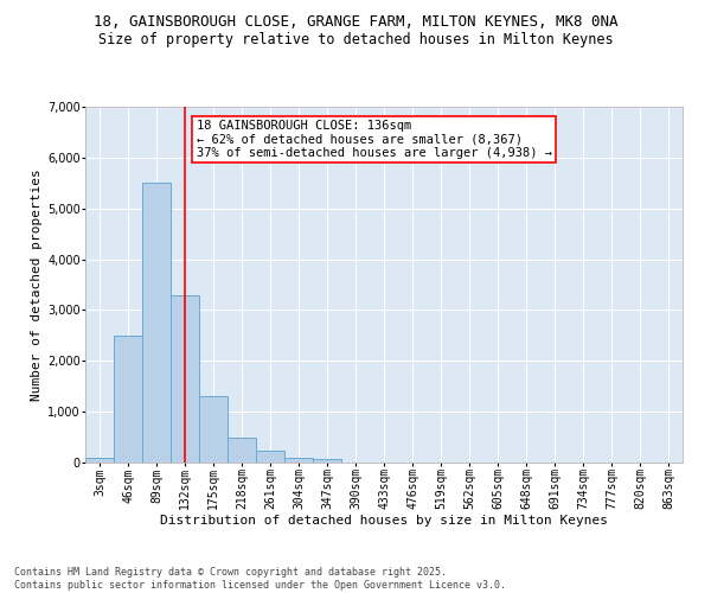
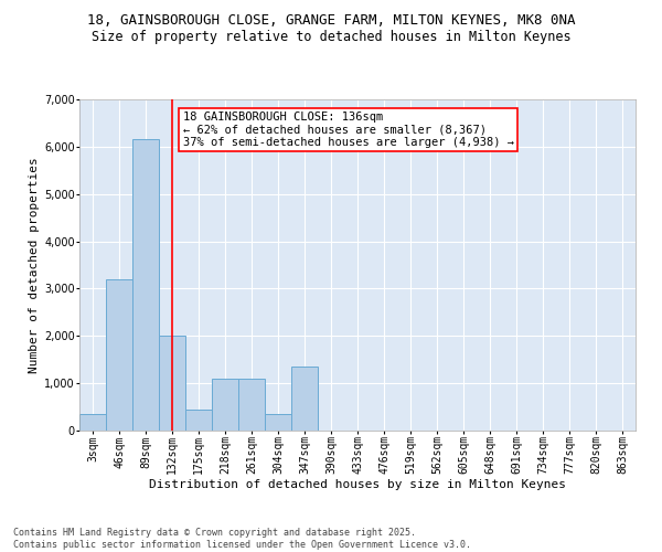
3sqm: 100 -> 350
46sqm: 2,500 -> 3,200
89sqm: 5,500 -> 6,150
132sqm: 3,300 -> 2,000
175sqm: 1,300 -> 450
218sqm: 500 -> 1,100
261sqm: 220 -> 1,100
304sqm: 100 -> 350
347sqm: 60 -> 1,350
